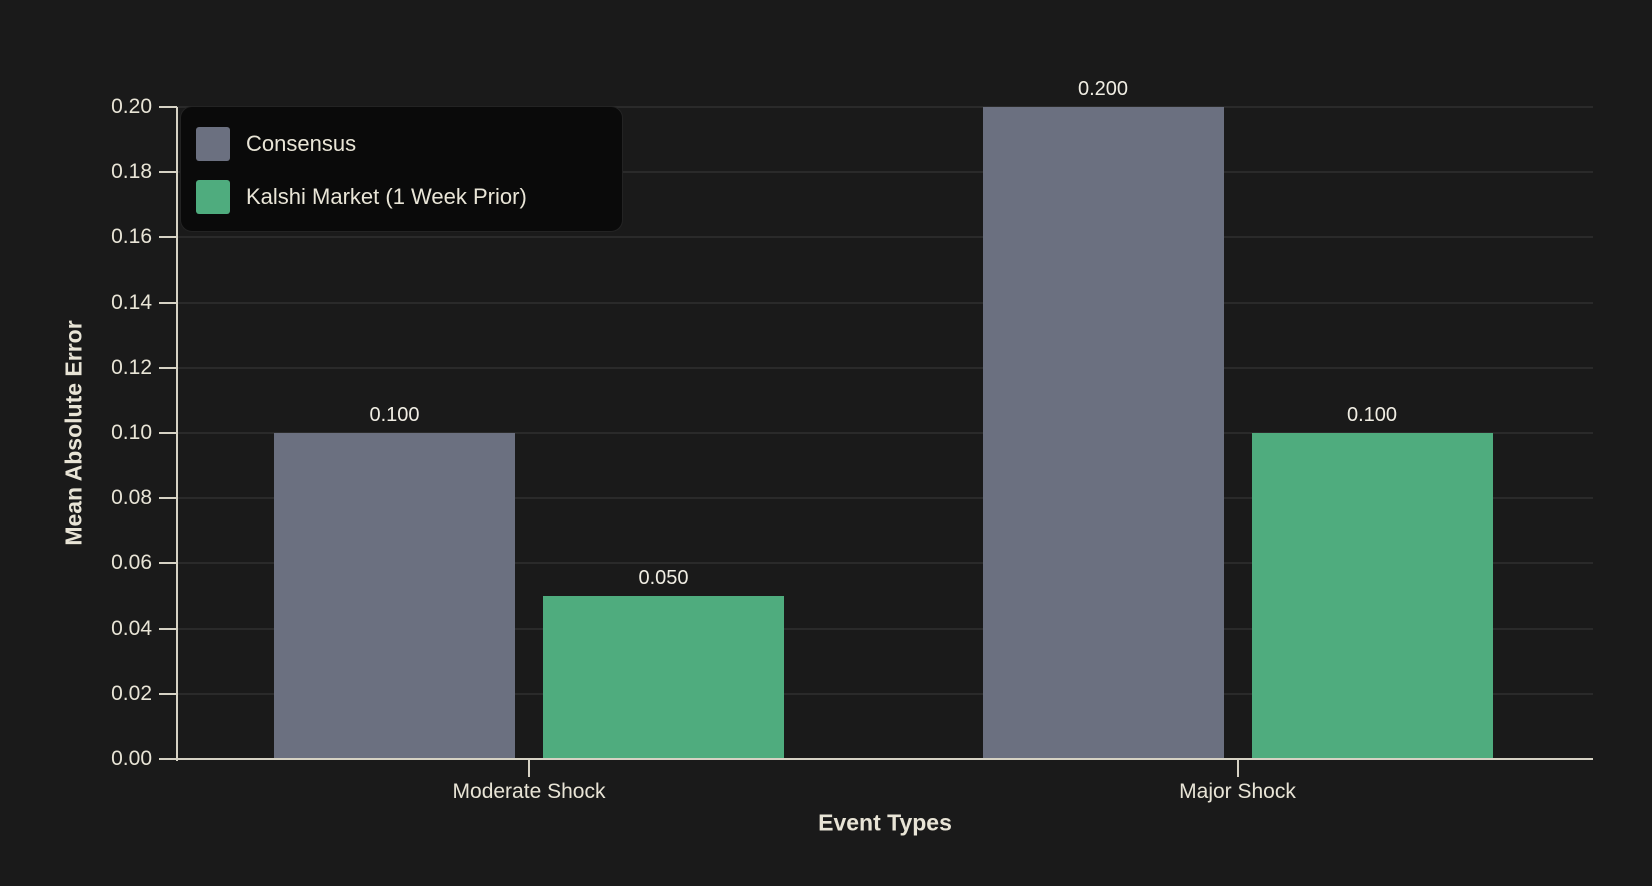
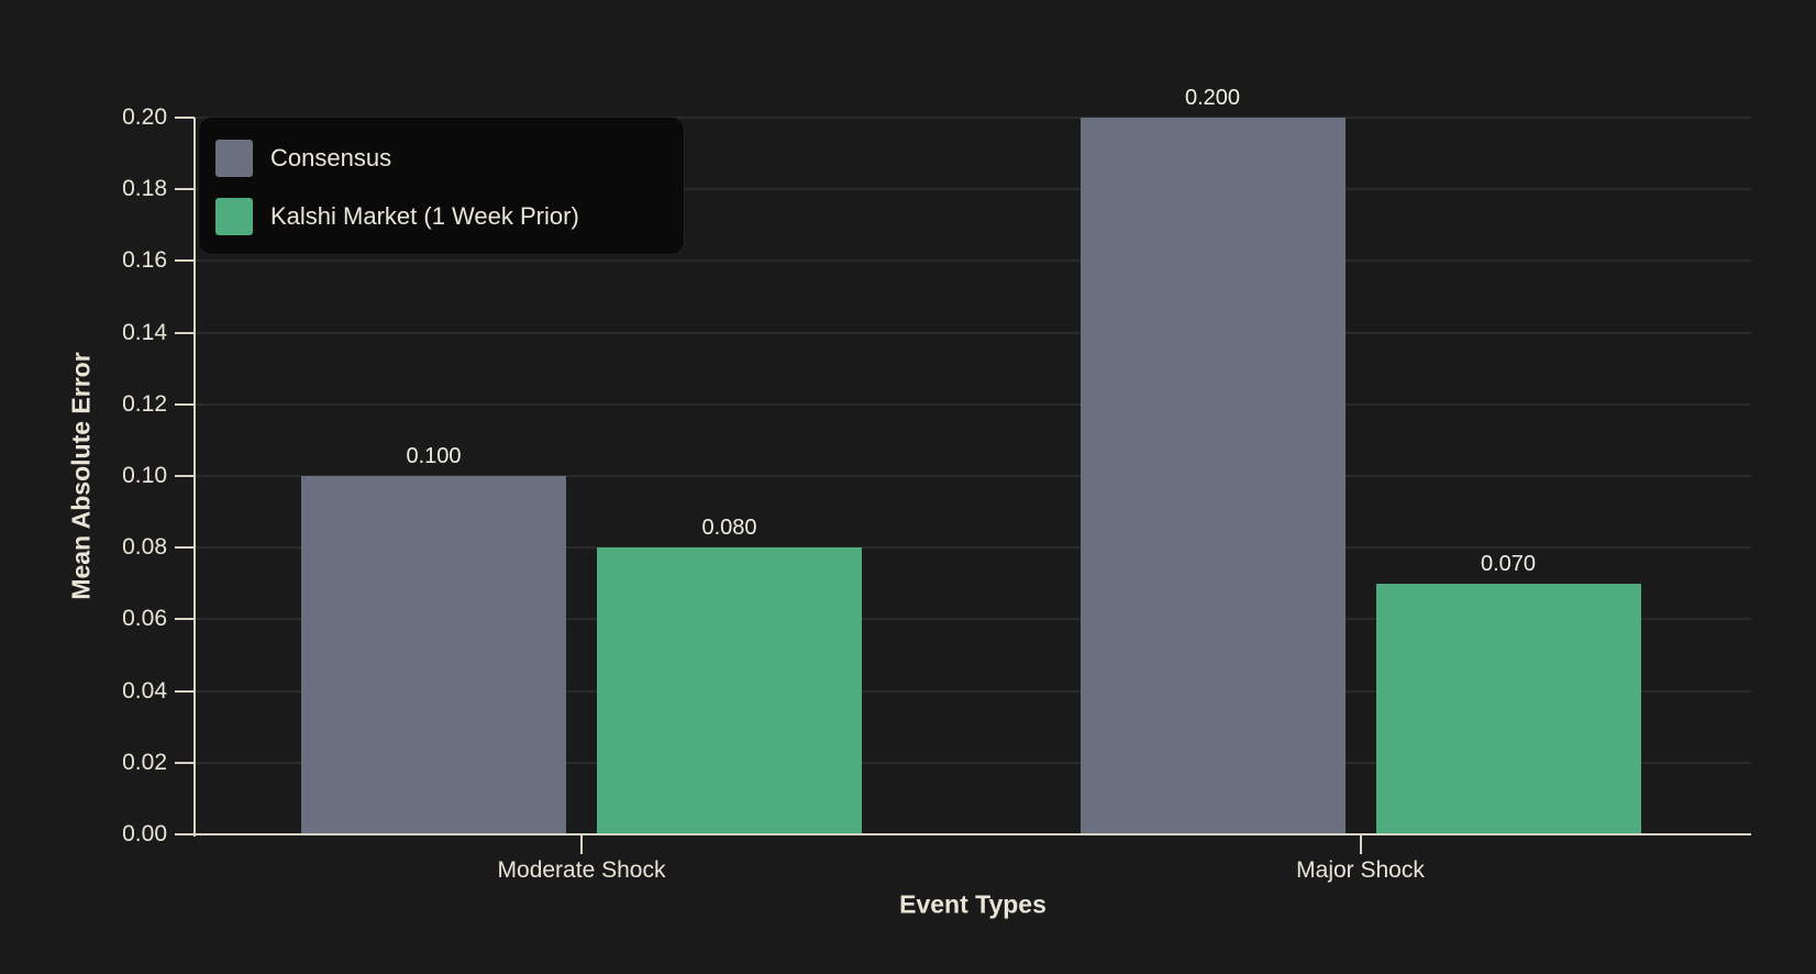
Kalshi Market (1 Week Prior)/Moderate Shock: 0.050 -> 0.080
Kalshi Market (1 Week Prior)/Major Shock: 0.100 -> 0.070
